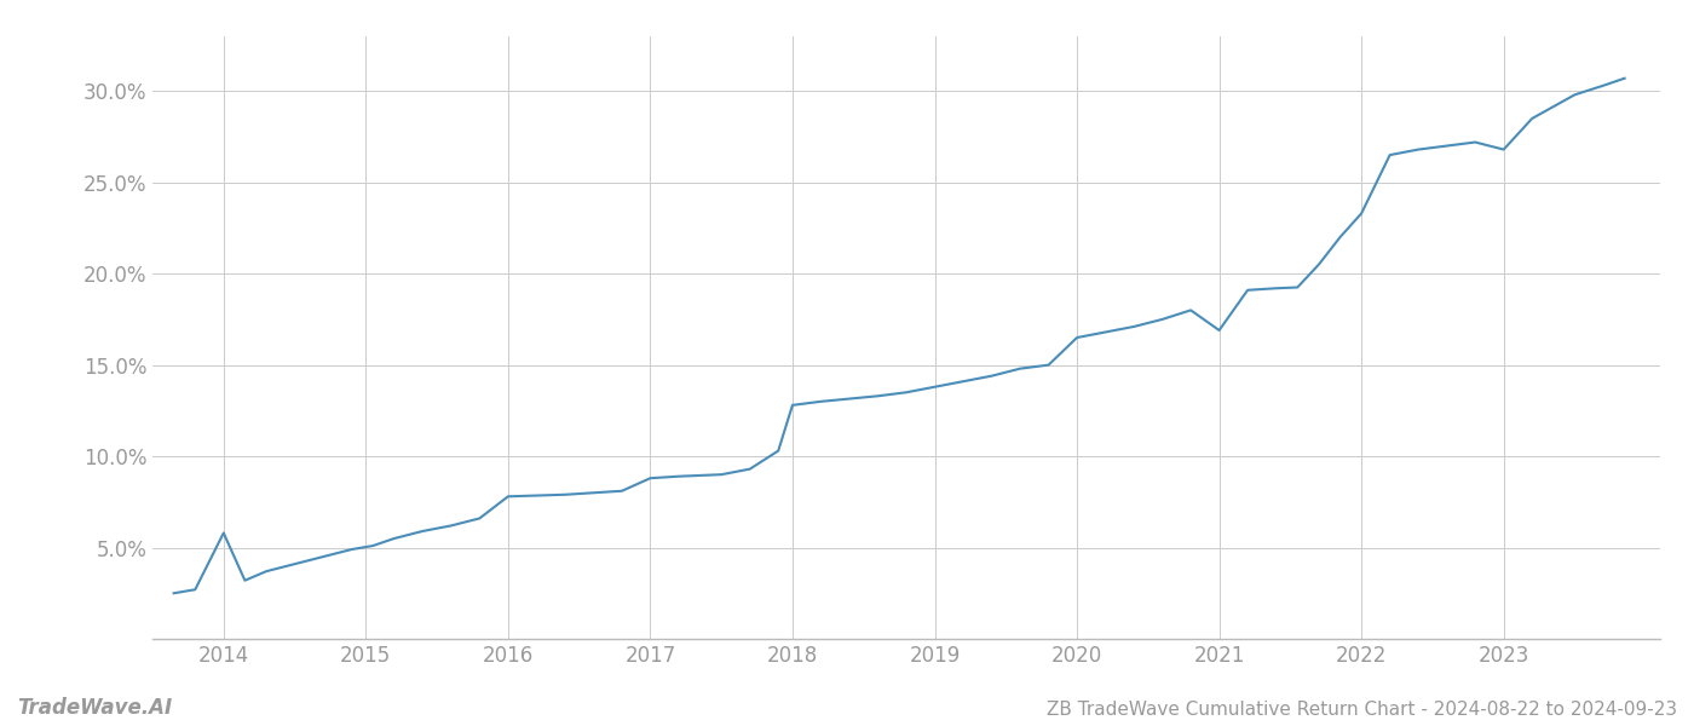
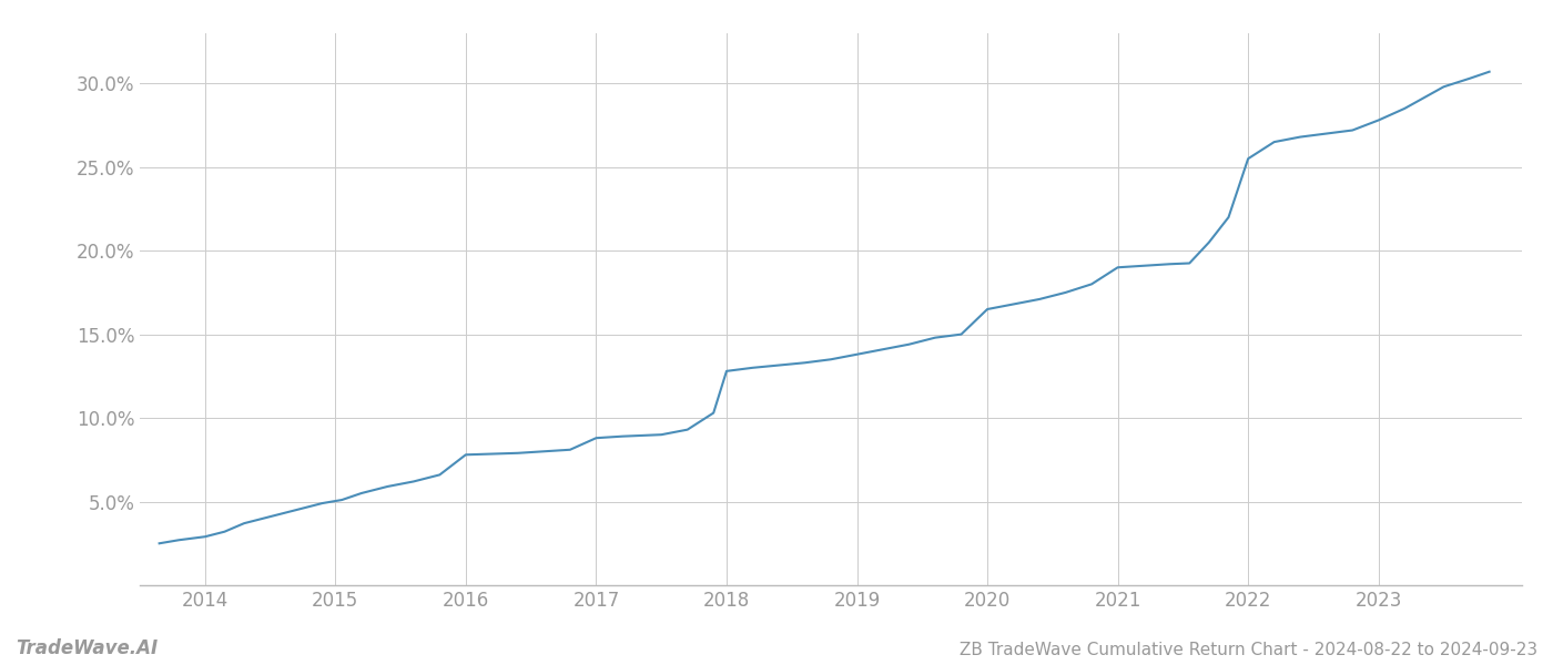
2014: 5.8% -> 2.9%
2021: 16.9% -> 19.0%
2022: 23.3% -> 25.5%
2023: 26.8% -> 27.8%
